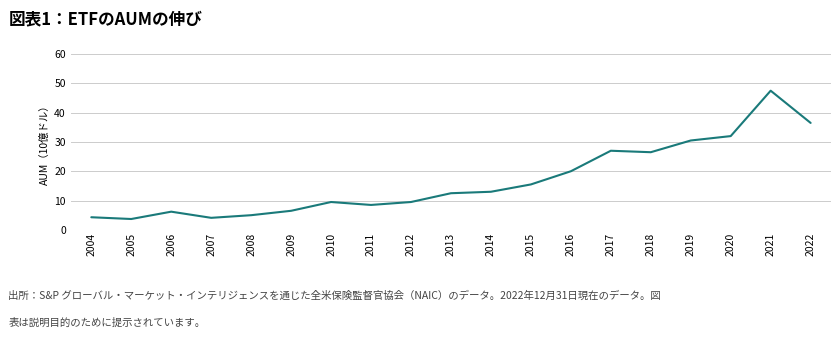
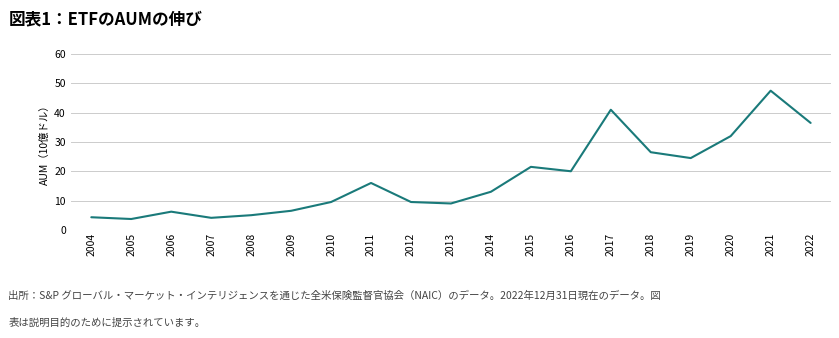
2011: 8.5 -> 16.0
2013: 12.5 -> 9.0
2015: 15.5 -> 21.5
2017: 27.0 -> 41.0
2019: 30.5 -> 24.5
